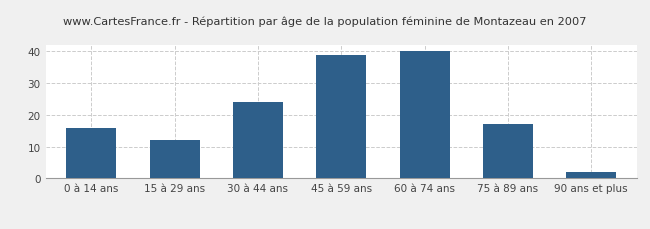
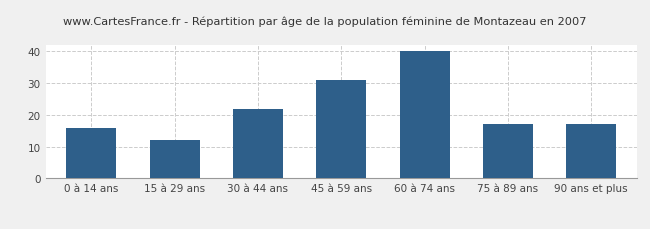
30 à 44 ans: 24 -> 22
45 à 59 ans: 39 -> 31
90 ans et plus: 2 -> 17
